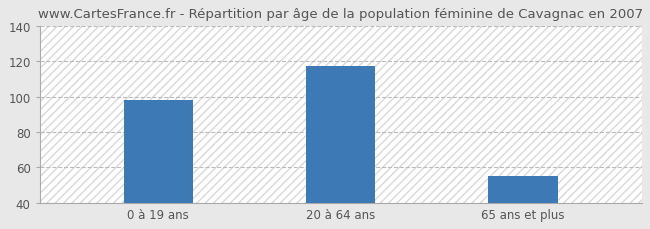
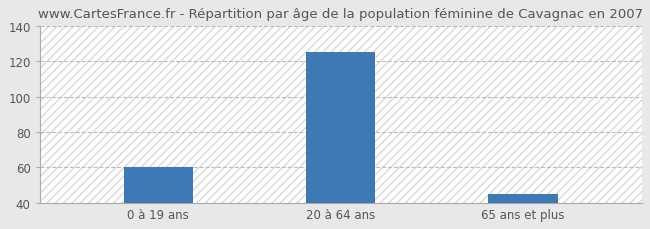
0 à 19 ans: 98 -> 60
20 à 64 ans: 117 -> 125
65 ans et plus: 55 -> 45
